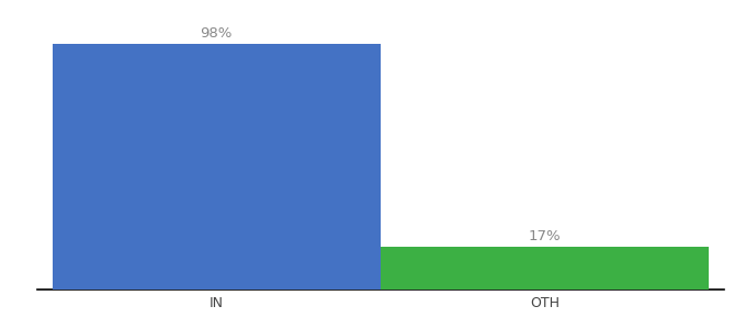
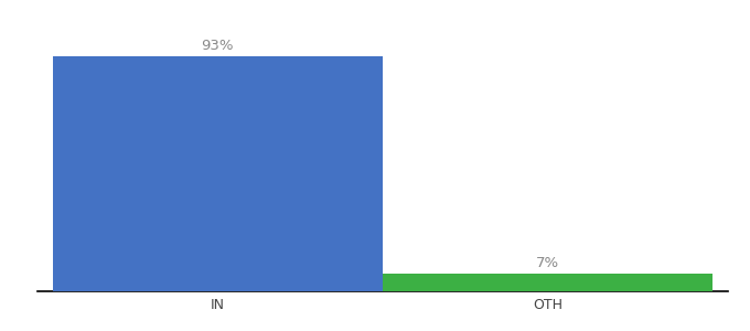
IN: 98% -> 93%
OTH: 17% -> 7%
